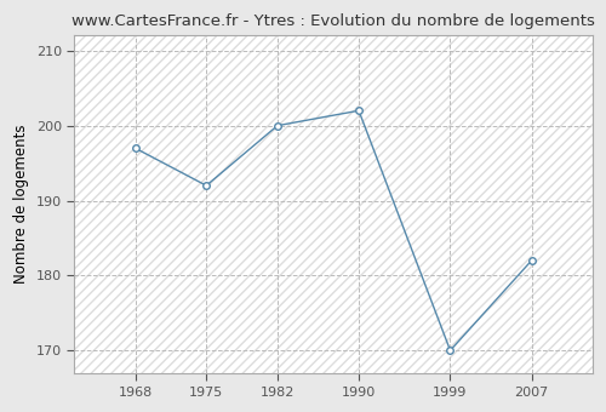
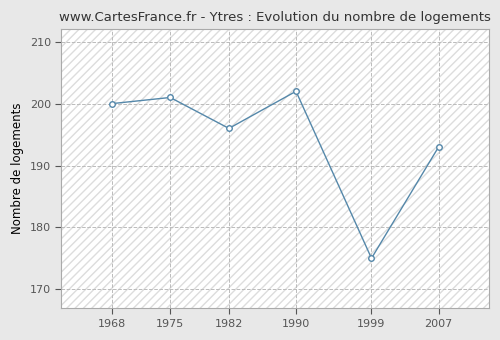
1968: 197 -> 200
1975: 192 -> 201
1982: 200 -> 196
1999: 170 -> 175
2007: 182 -> 193
